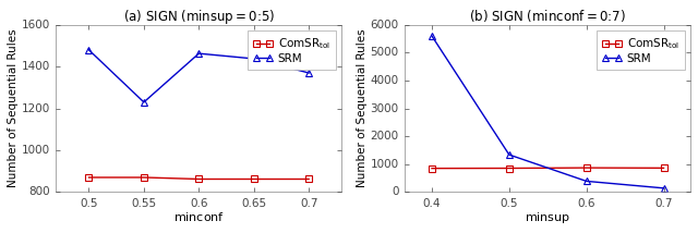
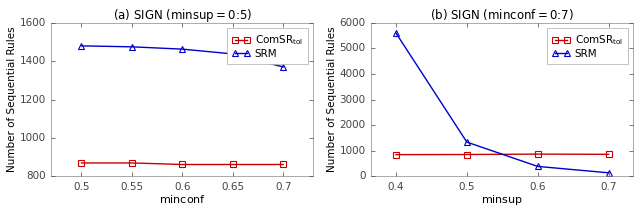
SRM/0.55: 1230 -> 1480
